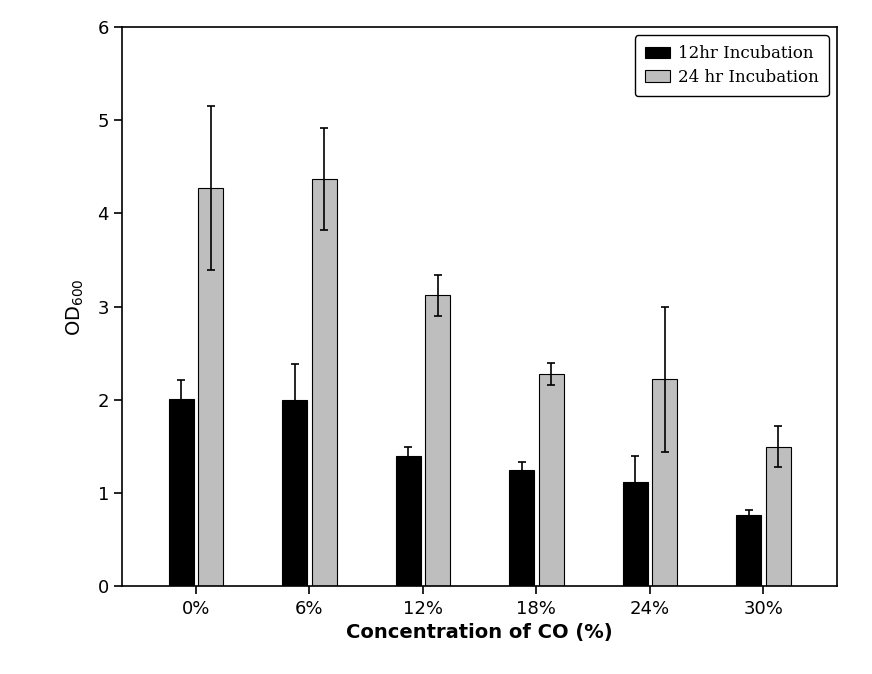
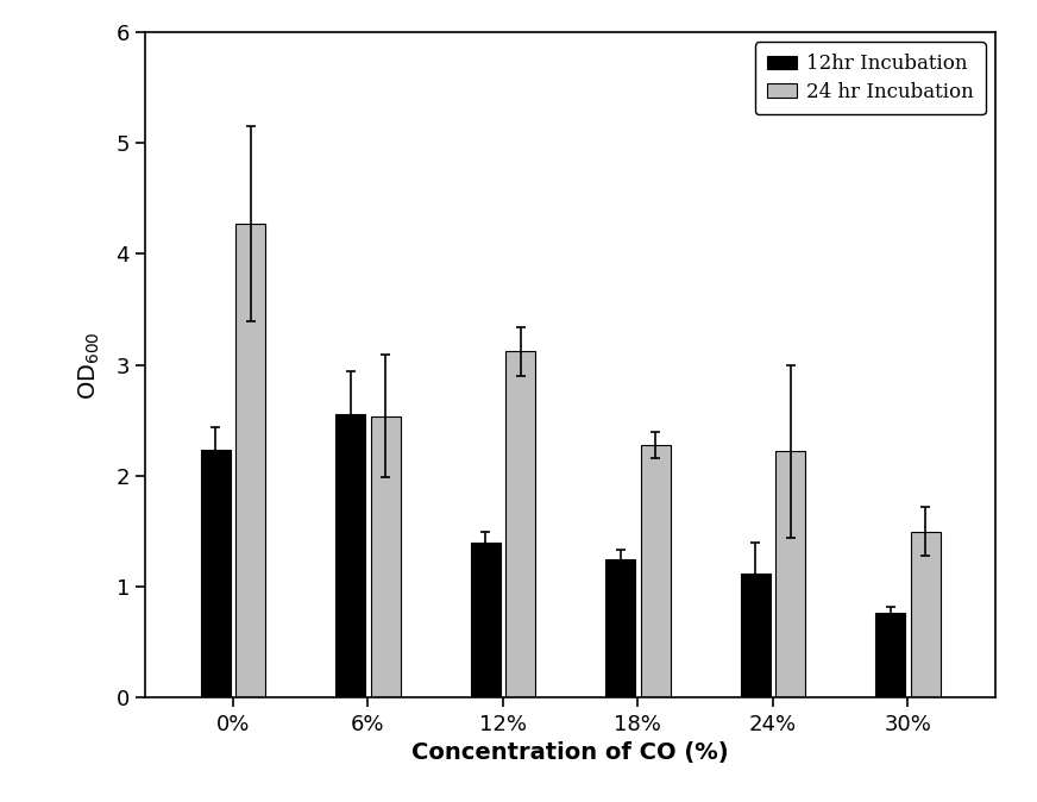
12hr Incubation/0%: 2.01 -> 2.24
12hr Incubation/6%: 2.00 -> 2.56
24 hr Incubation/6%: 4.37 -> 2.54
